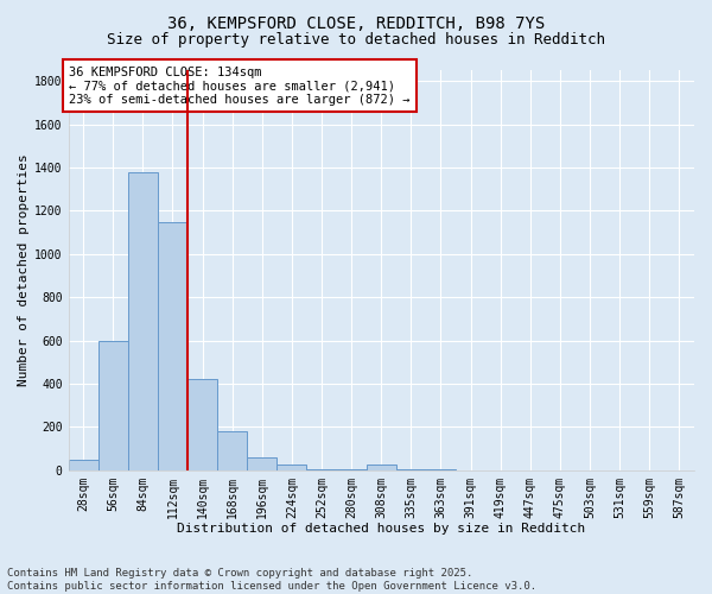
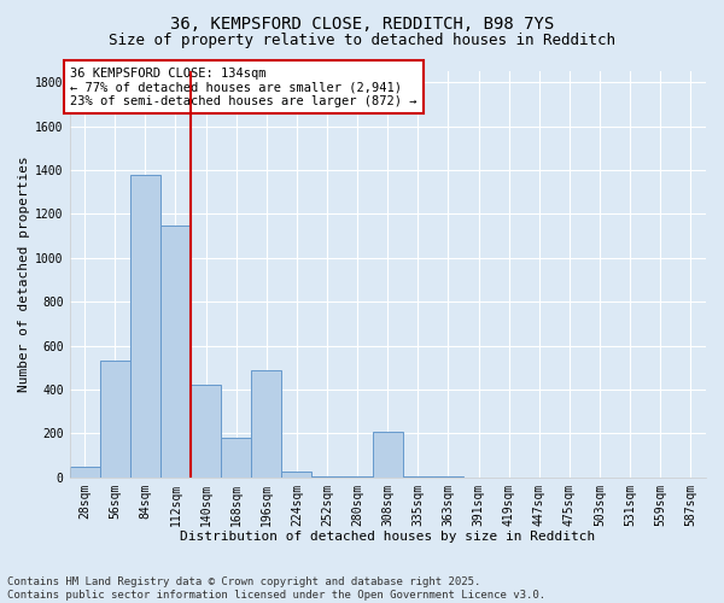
56sqm: 600 -> 530
196sqm: 60 -> 490
308sqm: 30 -> 210
